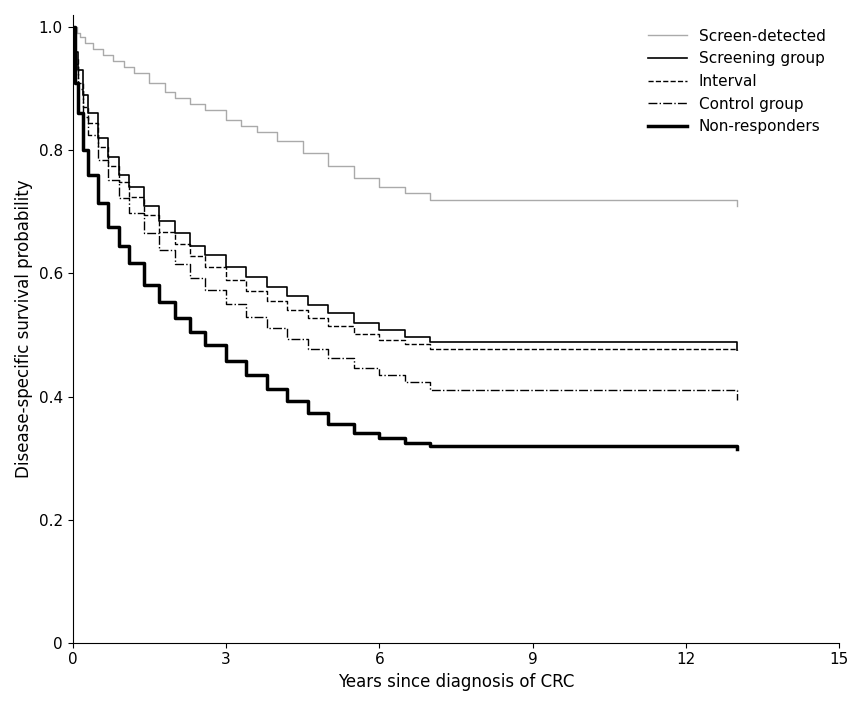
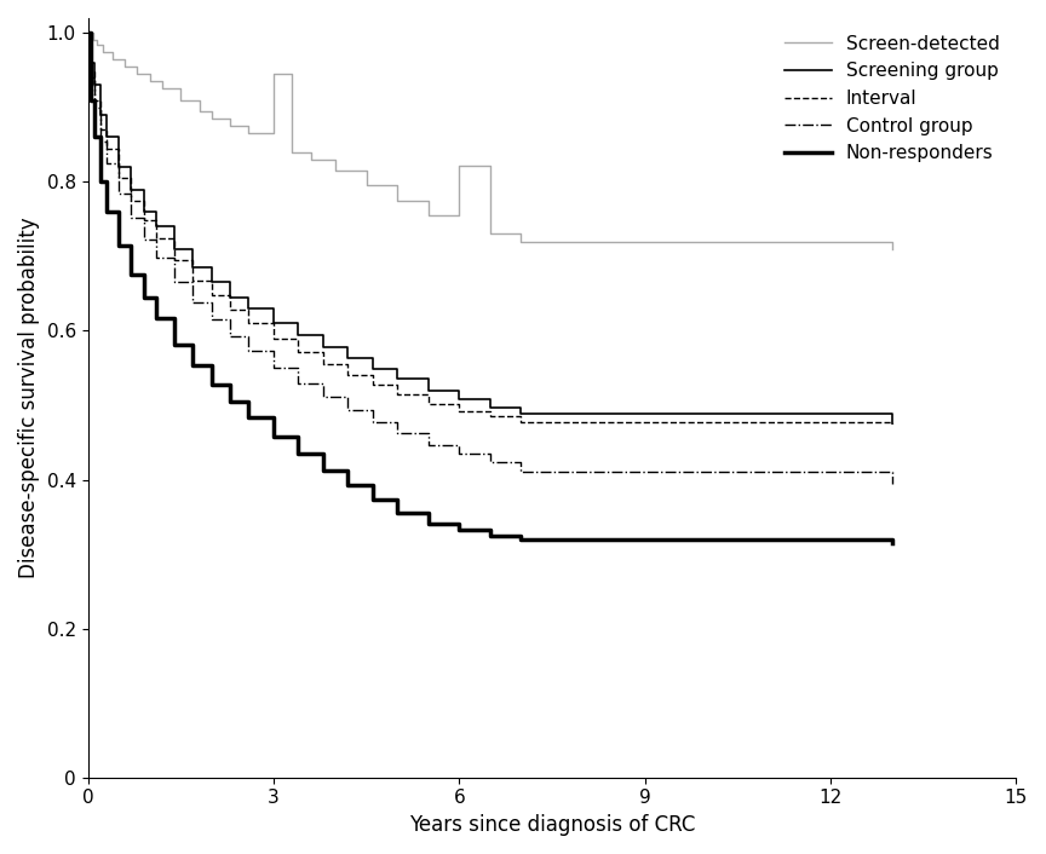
Screen-detected/3: 0.850 -> 0.946
Screen-detected/6: 0.740 -> 0.822
